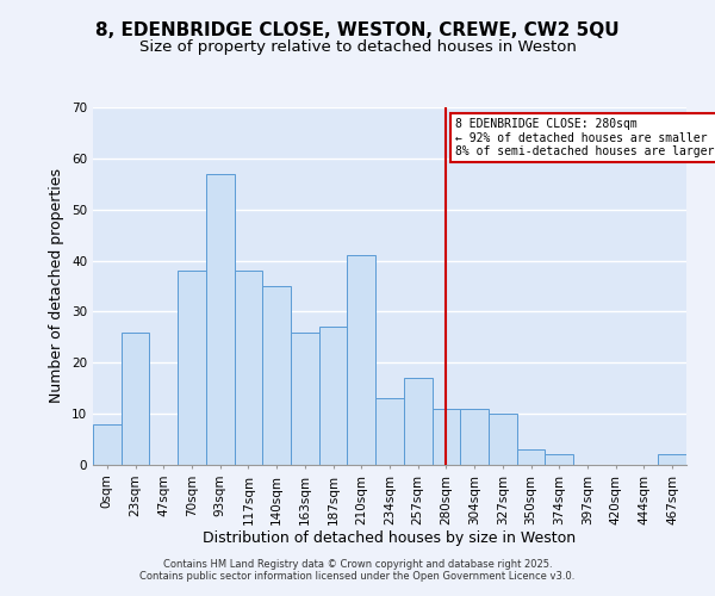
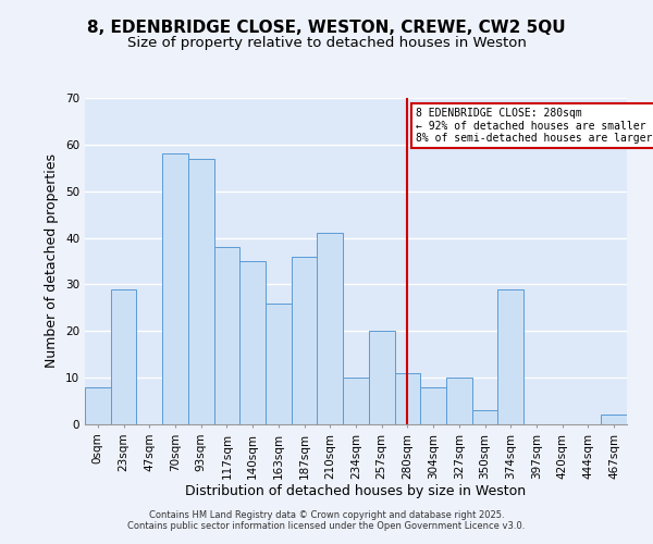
23sqm: 26 -> 29
70sqm: 38 -> 58
187sqm: 27 -> 36
234sqm: 13 -> 10
257sqm: 17 -> 20
304sqm: 11 -> 8
374sqm: 2 -> 29
